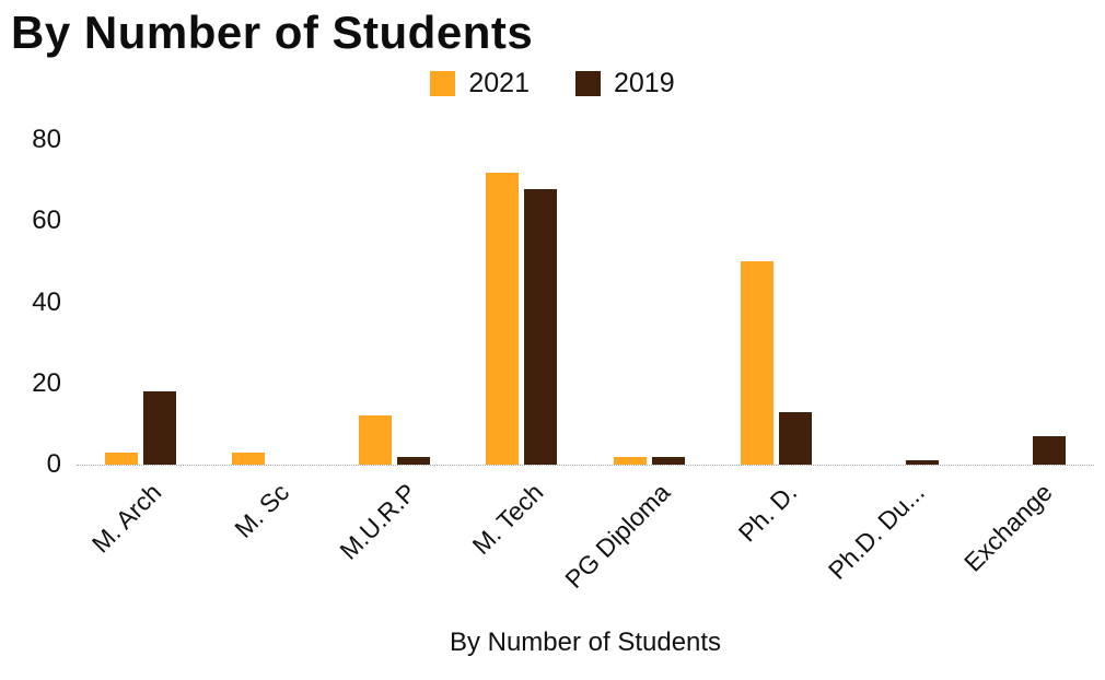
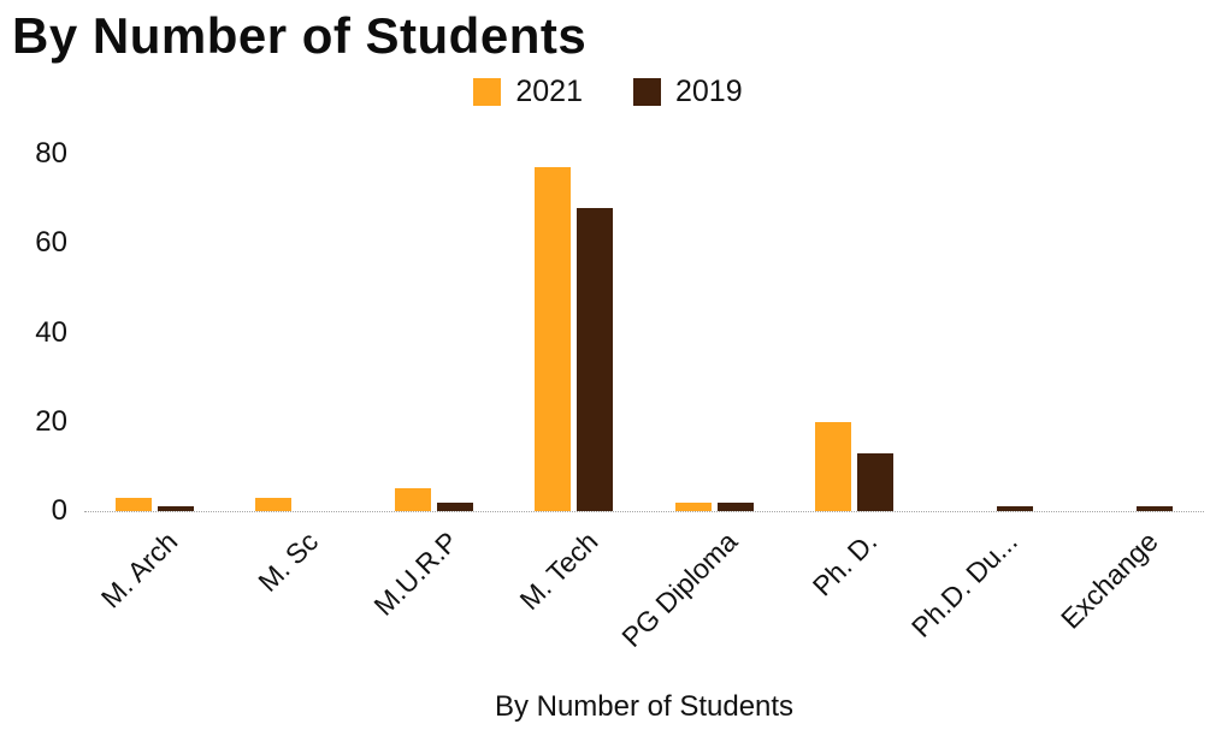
2019/M. Arch: 18 -> 1
2021/M.U.R.P: 12 -> 5
2021/M. Tech: 72 -> 77
2021/Ph. D.: 50 -> 20
2019/Exchange: 7 -> 1
